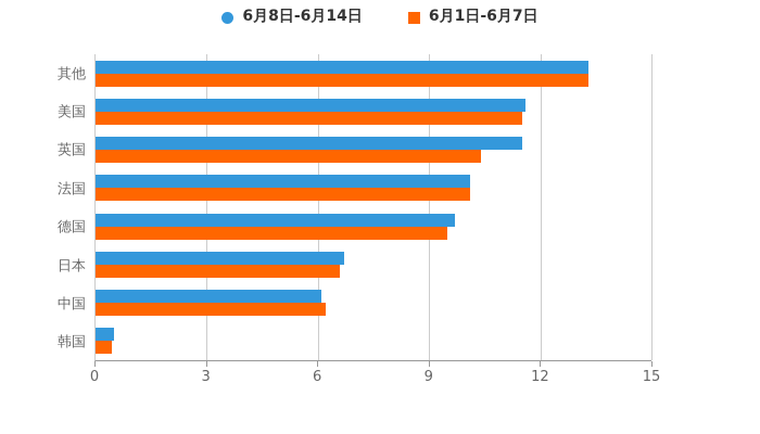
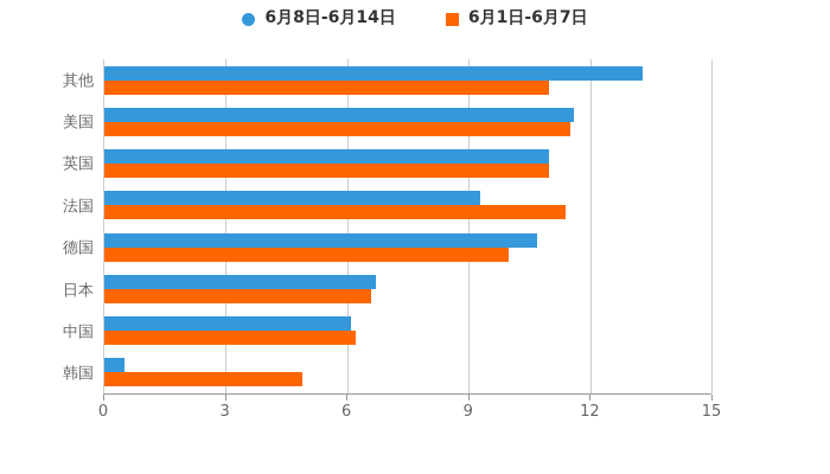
6月1日-6月7日/其他: 13.3 -> 11.0
6月8日-6月14日/英国: 11.5 -> 11.0
6月1日-6月7日/英国: 10.4 -> 11.0
6月8日-6月14日/法国: 10.1 -> 9.3
6月1日-6月7日/法国: 10.1 -> 11.4
6月8日-6月14日/德国: 9.7 -> 10.7
6月1日-6月7日/德国: 9.5 -> 10.0
6月1日-6月7日/韩国: 0.5 -> 4.9
